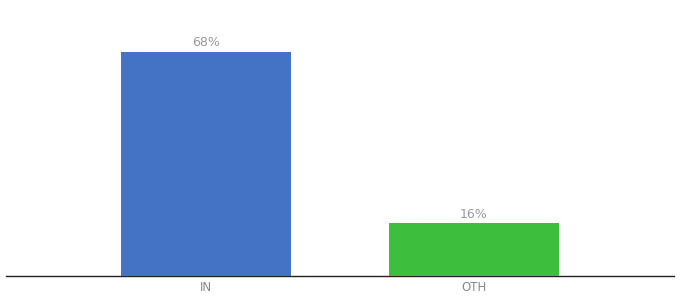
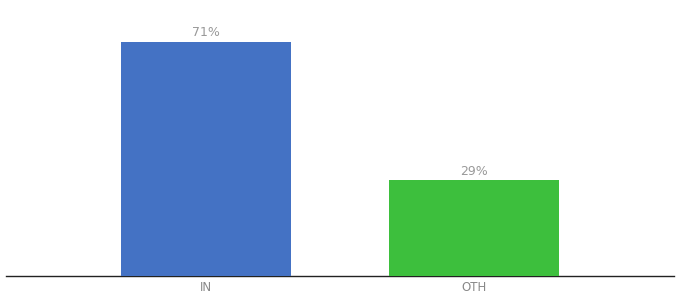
IN: 68% -> 71%
OTH: 16% -> 29%
